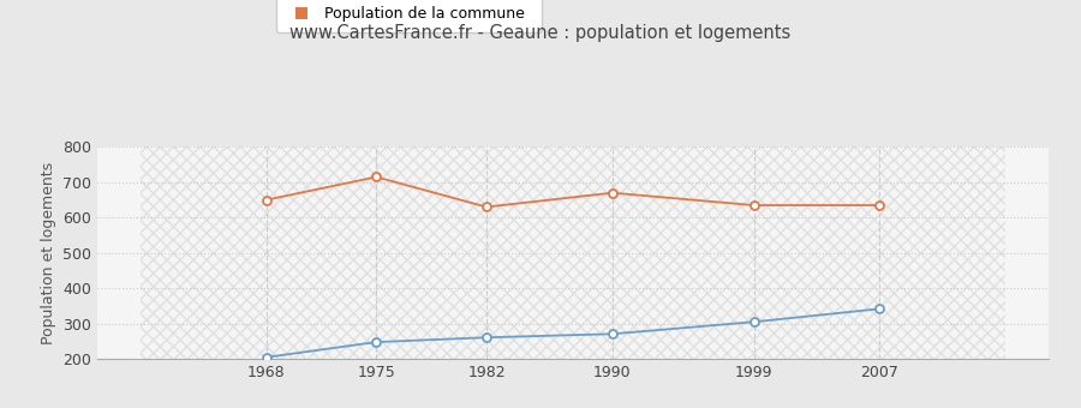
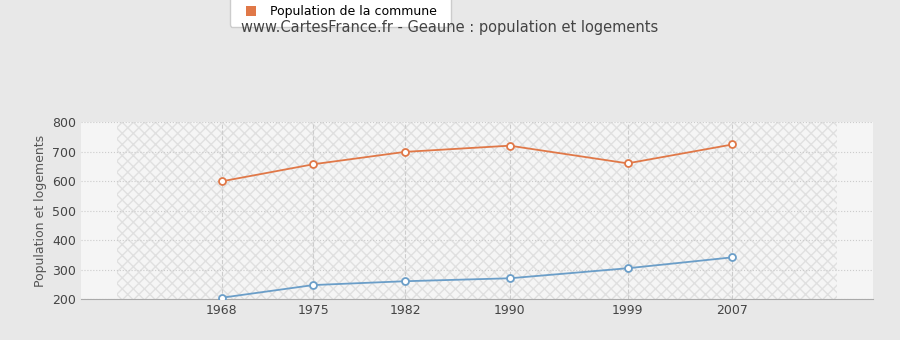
Population de la commune/1968: 650 -> 600
Population de la commune/1975: 715 -> 658
Population de la commune/1982: 630 -> 700
Population de la commune/1990: 670 -> 721
Population de la commune/1999: 635 -> 661
Population de la commune/2007: 635 -> 725
